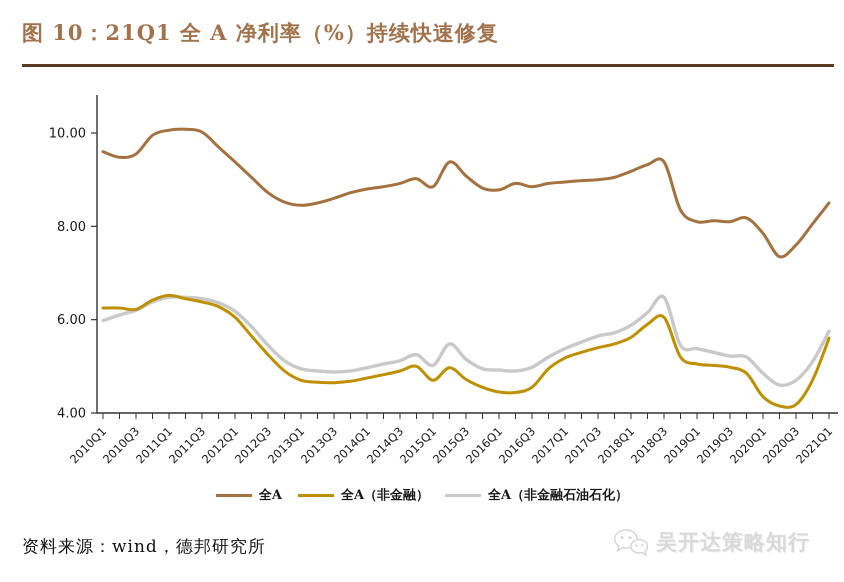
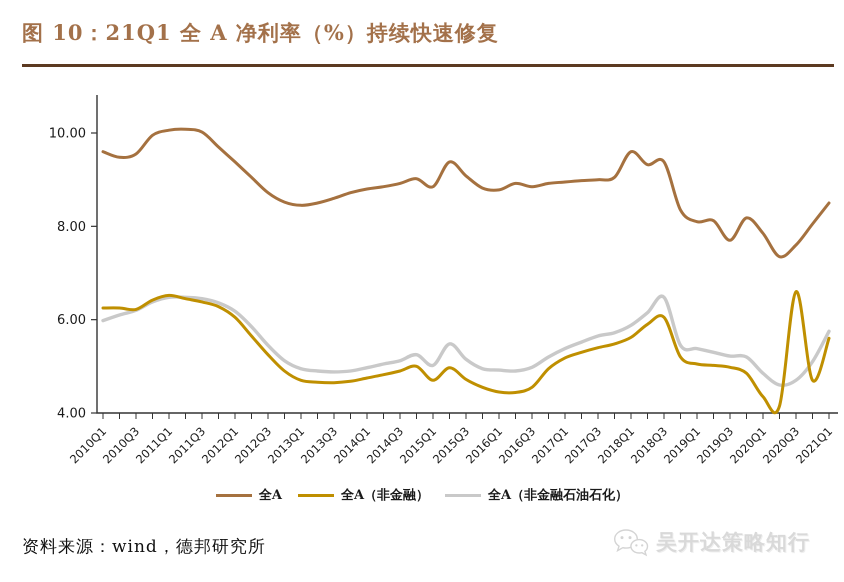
全A/2018Q1: 9.2 -> 9.6
全A/2019Q3: 8.1 -> 7.7
全A（非金融）/2020Q3: 4.2 -> 6.6
